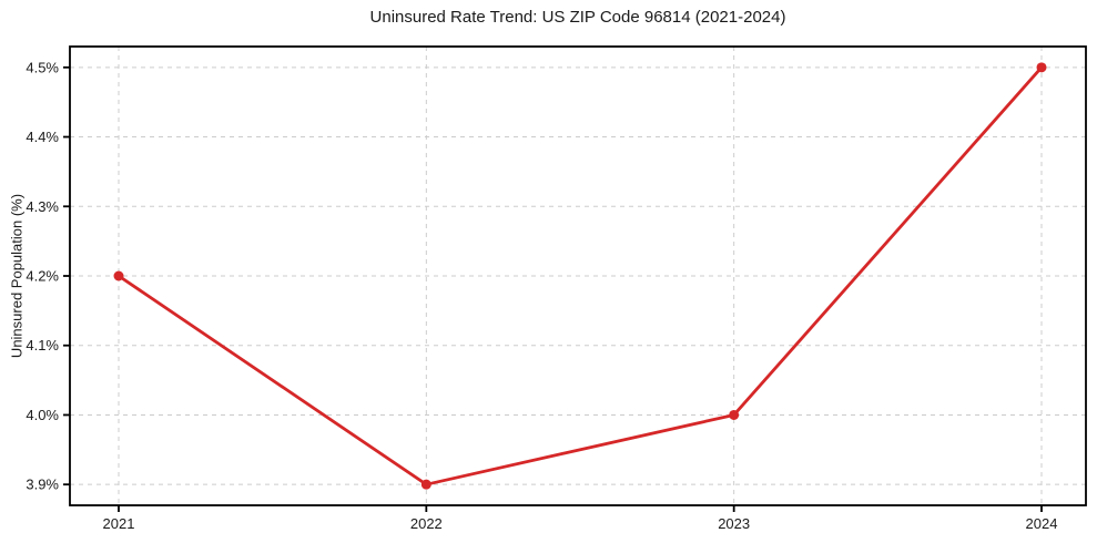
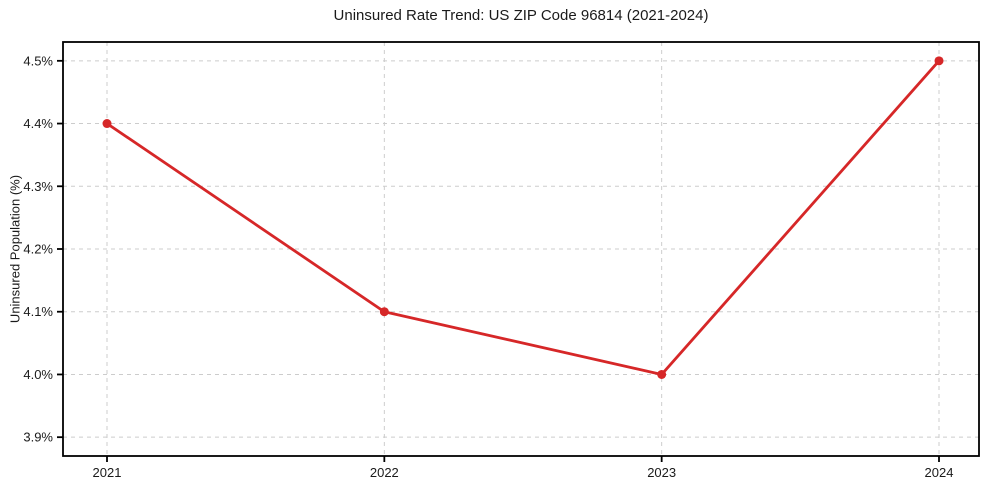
2021: 4.2% -> 4.4%
2022: 3.9% -> 4.1%
